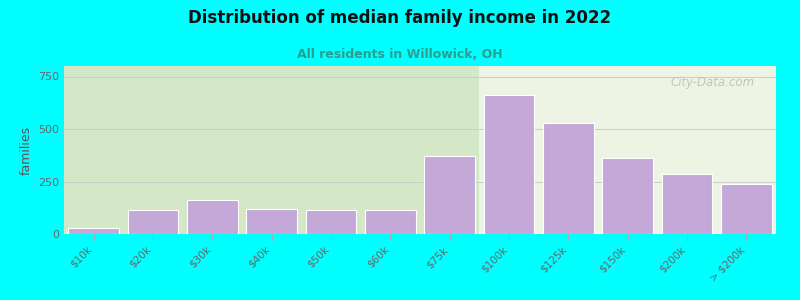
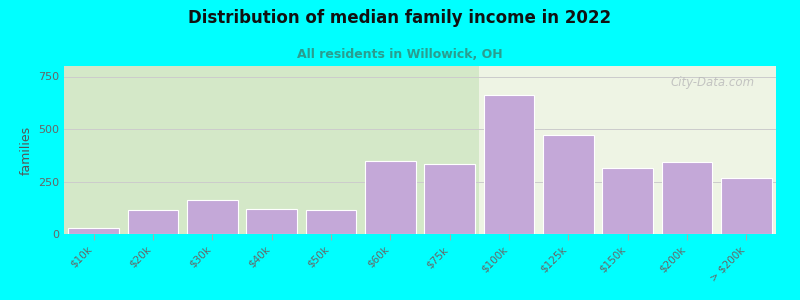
$60k: 115 -> 350
$75k: 370 -> 335
$125k: 530 -> 470
$150k: 360 -> 315
$200k: 285 -> 345
> $200k: 240 -> 265
